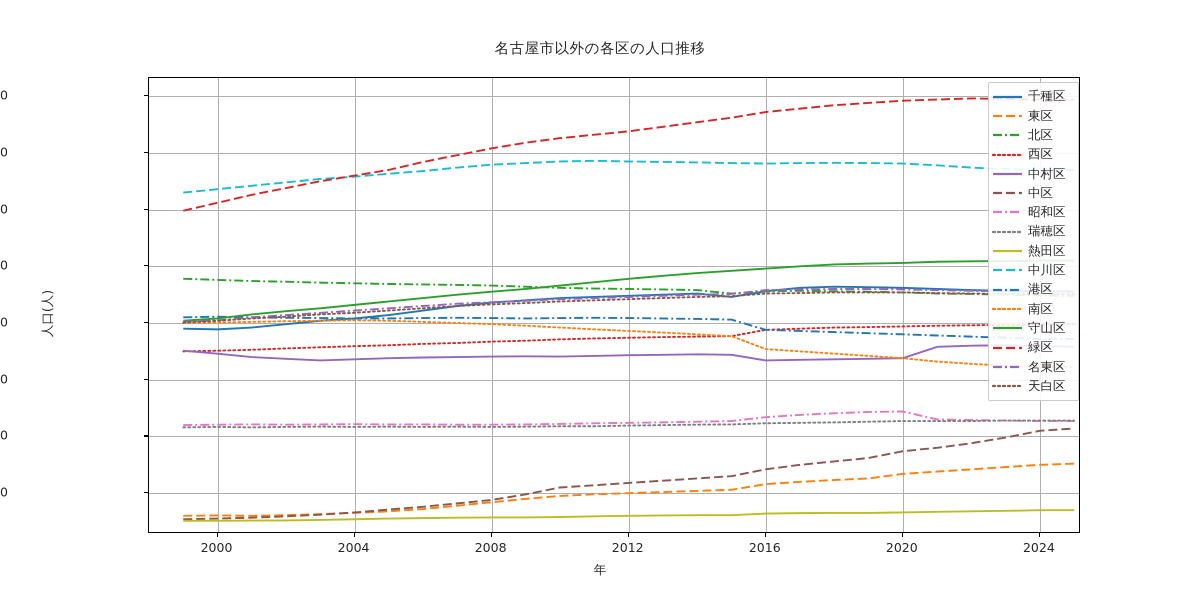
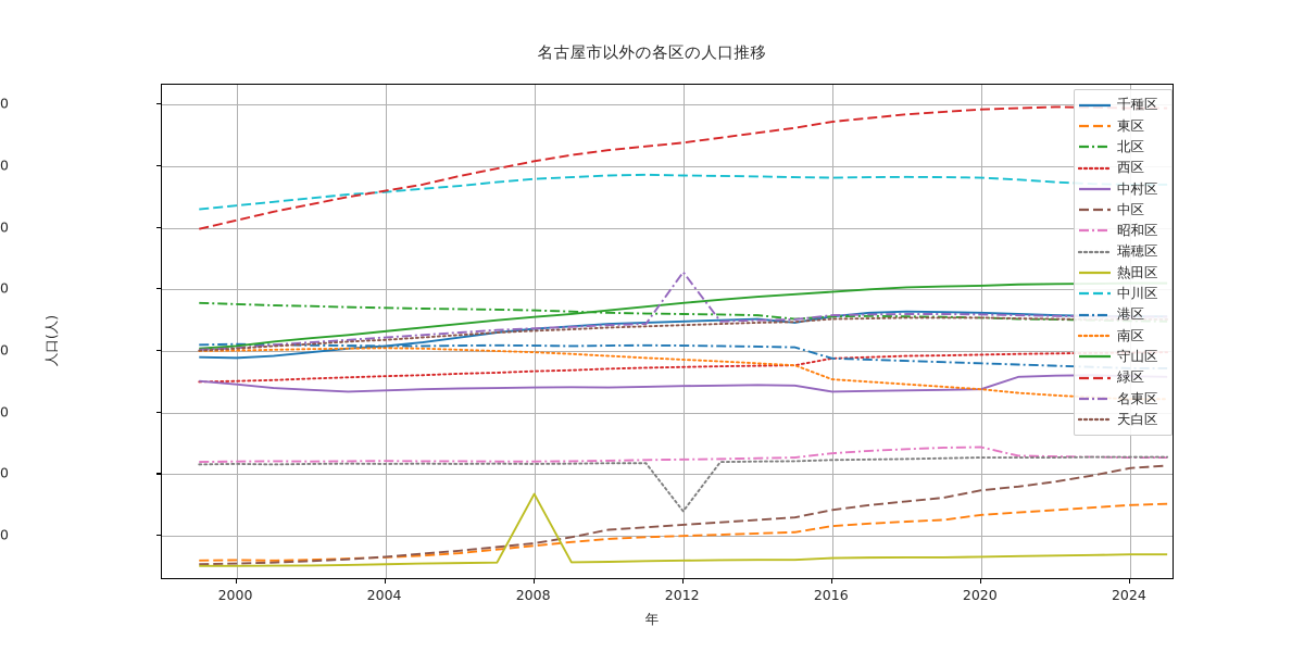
熱田区/2008: 64000 -> 92000
瑞穂区/2012: 105000 -> 85000
名東区/2012: 162000 -> 182000
